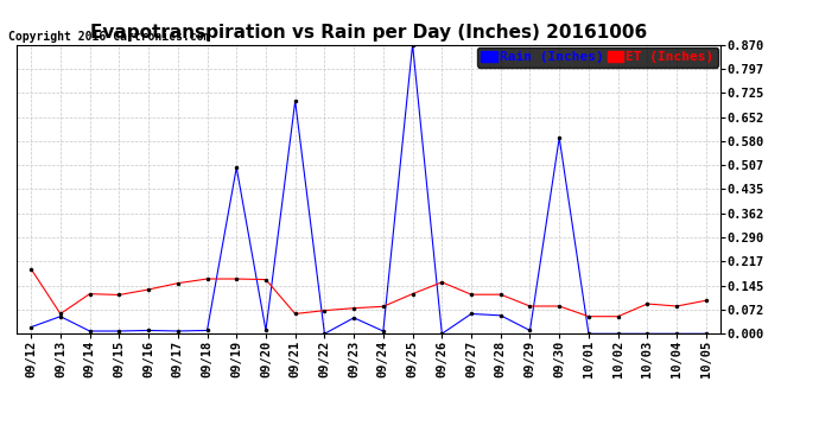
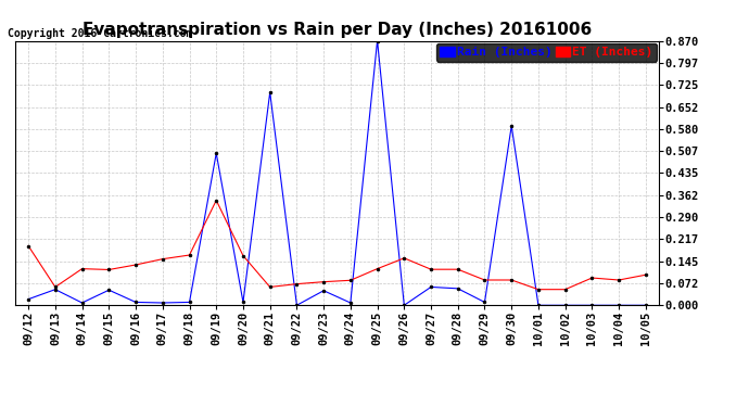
Rain (Inches)/09/15: 0.008 -> 0.050
ET (Inches)/09/19: 0.165 -> 0.345
